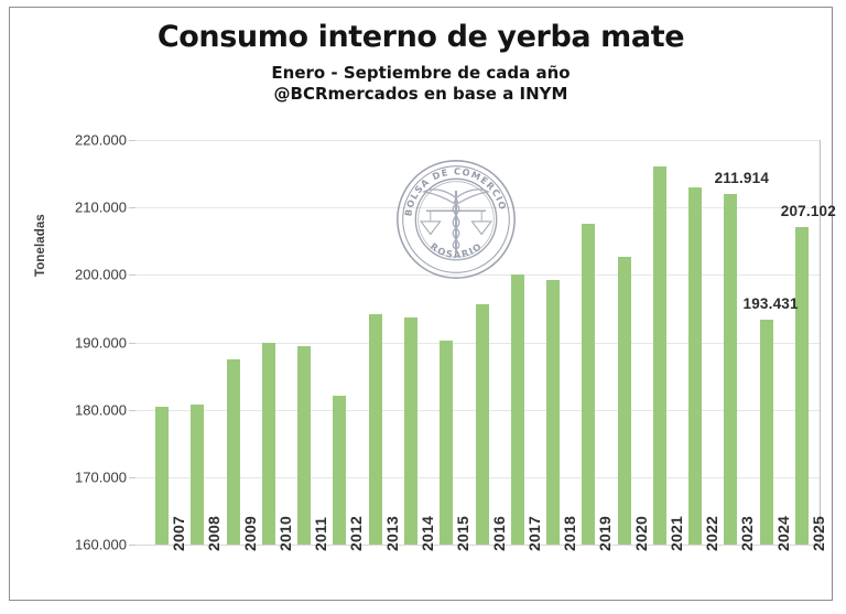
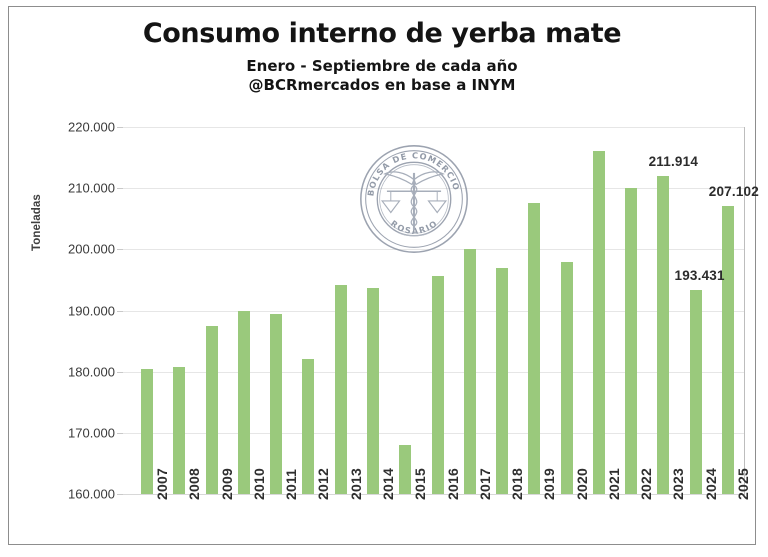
2015: 190000 -> 168000
2018: 199000 -> 197000
2020: 203000 -> 198000
2022: 213000 -> 210000
